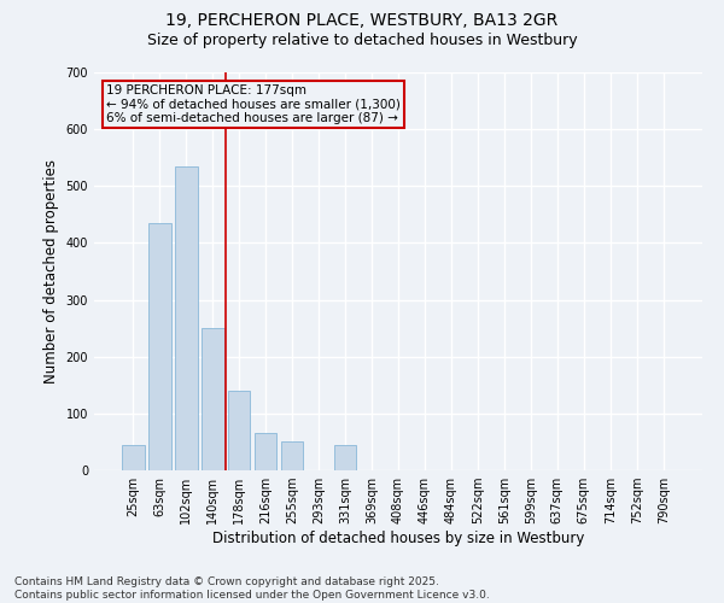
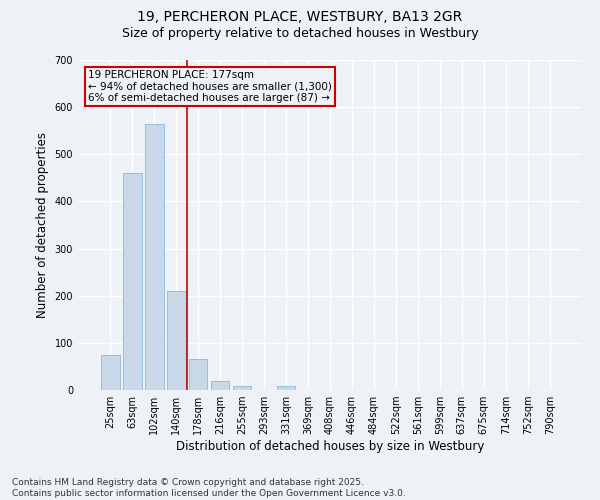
25sqm: 45 -> 75
63sqm: 435 -> 460
102sqm: 535 -> 565
140sqm: 250 -> 210
178sqm: 140 -> 65
216sqm: 65 -> 20
255sqm: 50 -> 8
331sqm: 45 -> 8
